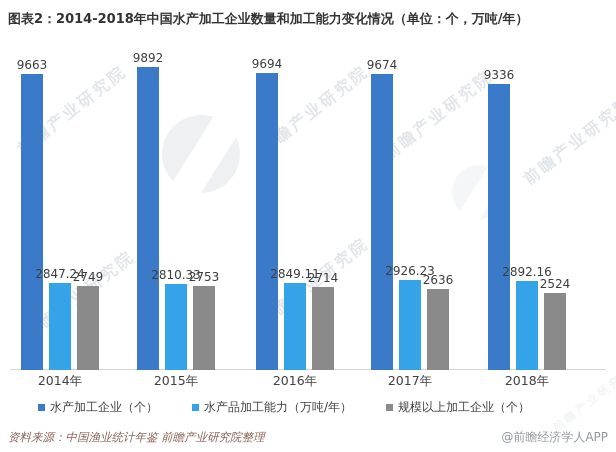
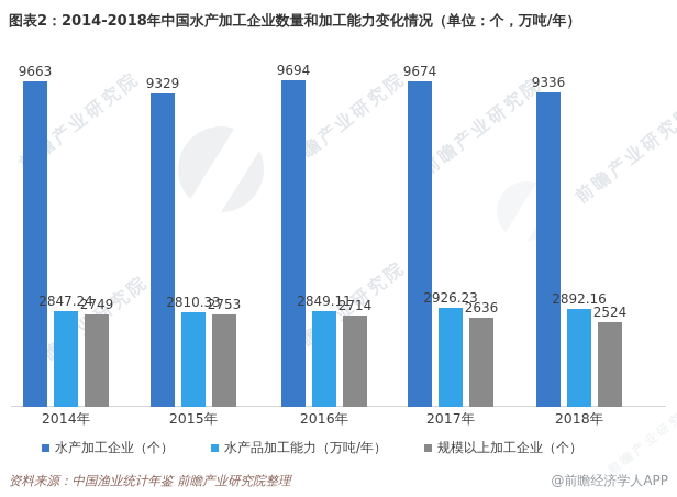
水产加工企业（个）/2015年: 9892 -> 9329
